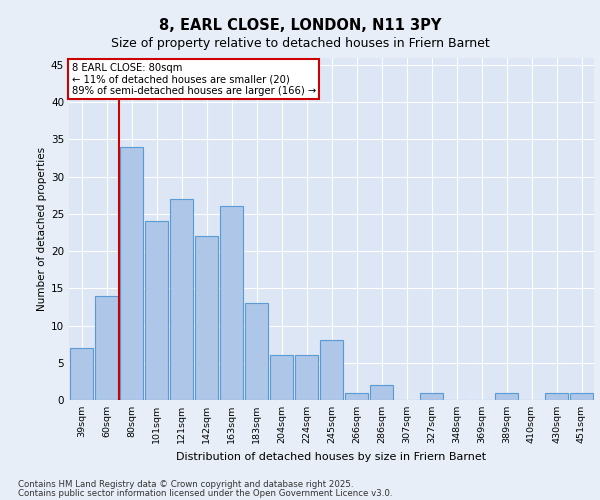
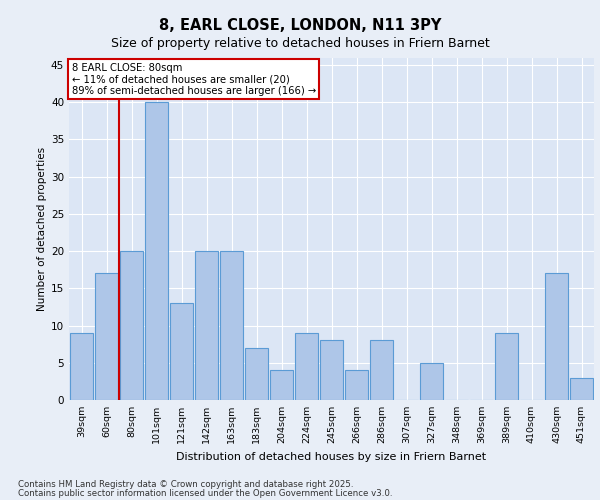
39sqm: 7 -> 9
60sqm: 14 -> 17
80sqm: 34 -> 20
101sqm: 24 -> 40
121sqm: 27 -> 13
142sqm: 22 -> 20
163sqm: 26 -> 20
183sqm: 13 -> 7
204sqm: 6 -> 4
224sqm: 6 -> 9
266sqm: 1 -> 4
286sqm: 2 -> 8
327sqm: 1 -> 5
389sqm: 1 -> 9
430sqm: 1 -> 17
451sqm: 1 -> 3
